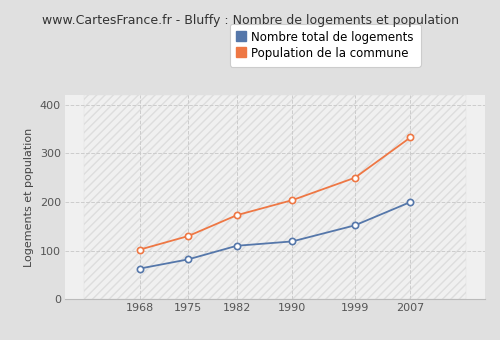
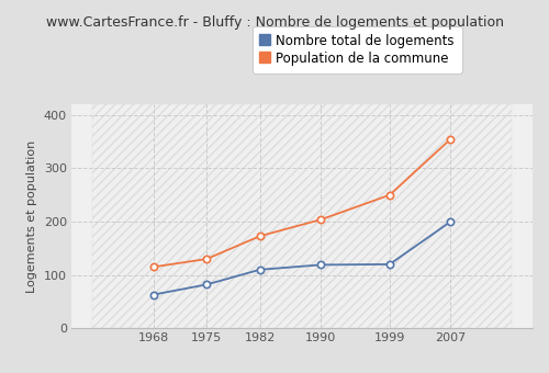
Population de la commune/1968: 102 -> 115
Nombre total de logements/1999: 152 -> 120
Population de la commune/2007: 333 -> 355
